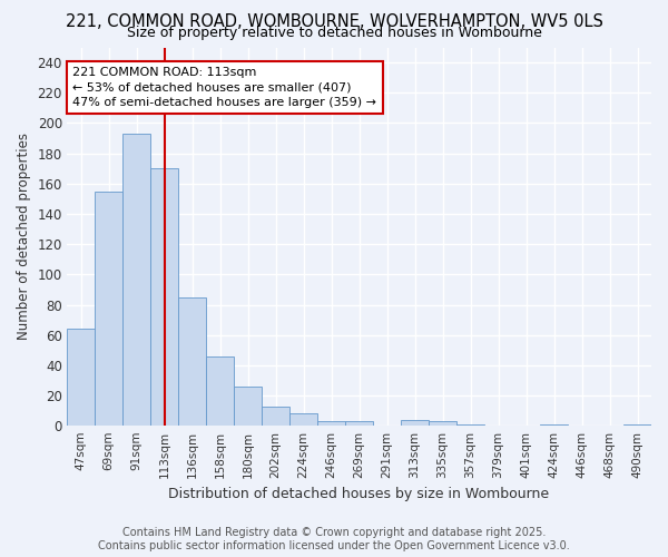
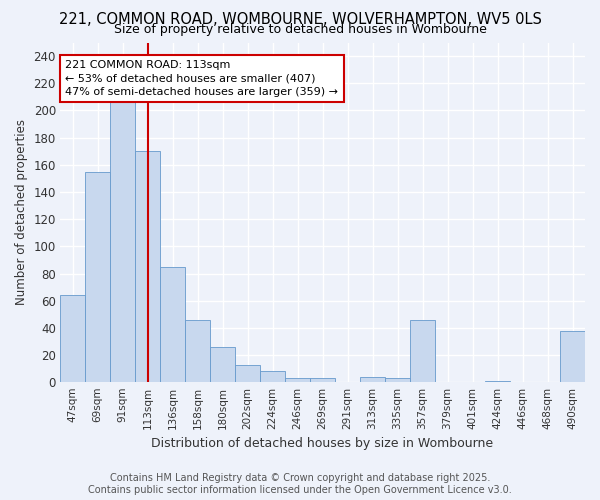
91sqm: 193 -> 208
357sqm: 1 -> 46
490sqm: 1 -> 38
